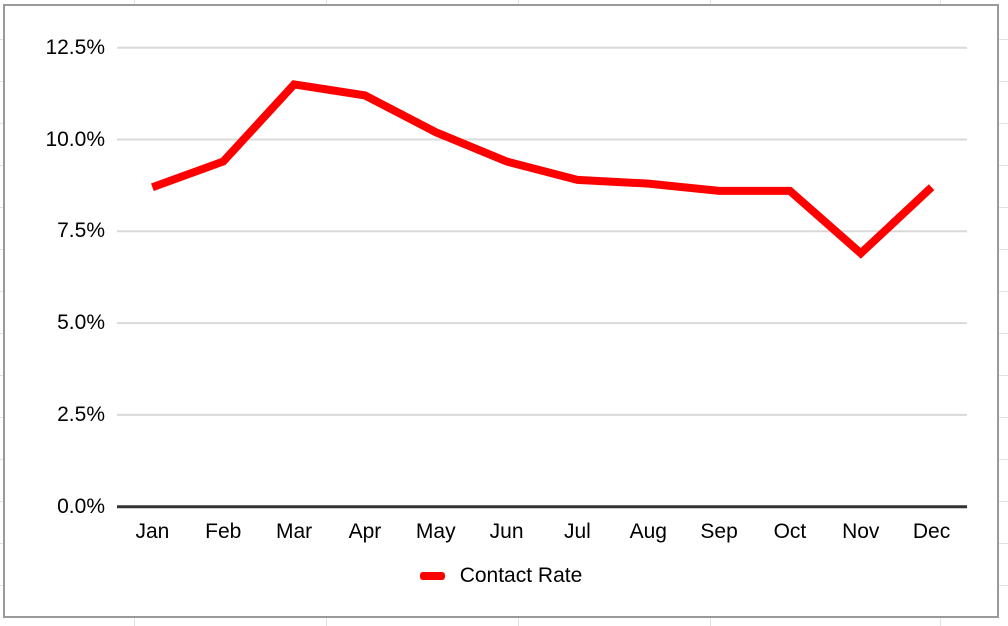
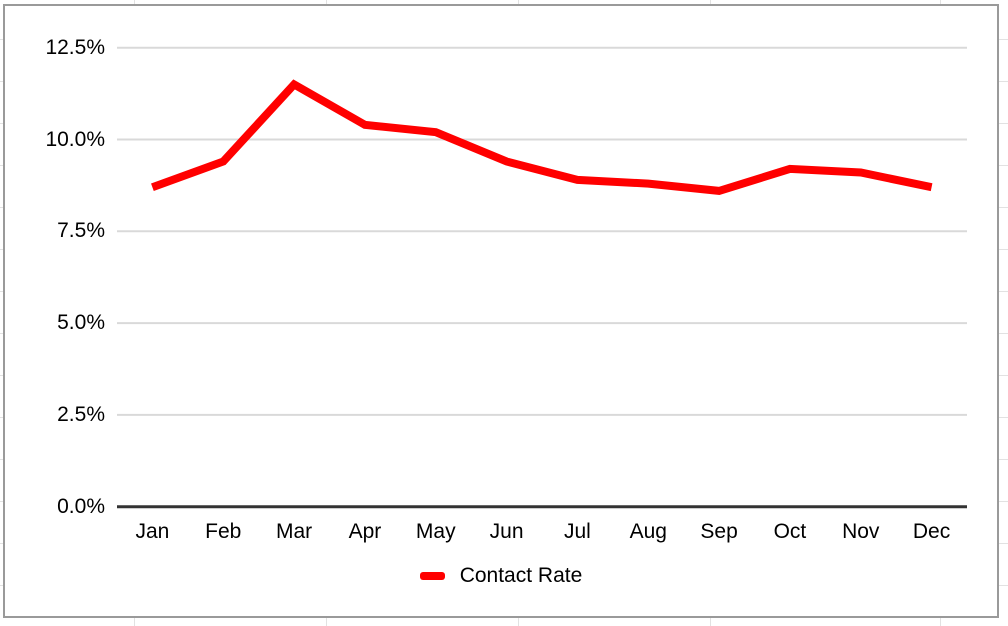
Apr: 11.2% -> 10.4%
Oct: 8.6% -> 9.2%
Nov: 6.9% -> 9.1%
